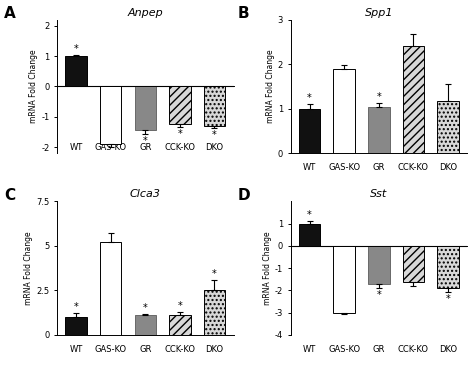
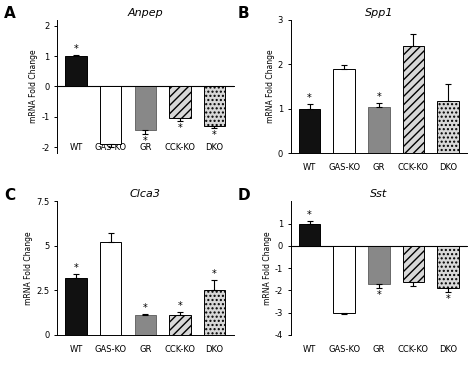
Anpep/CCK-KO: -1.25 -> -1.05
Clca3/WT: 1.0 -> 3.2
